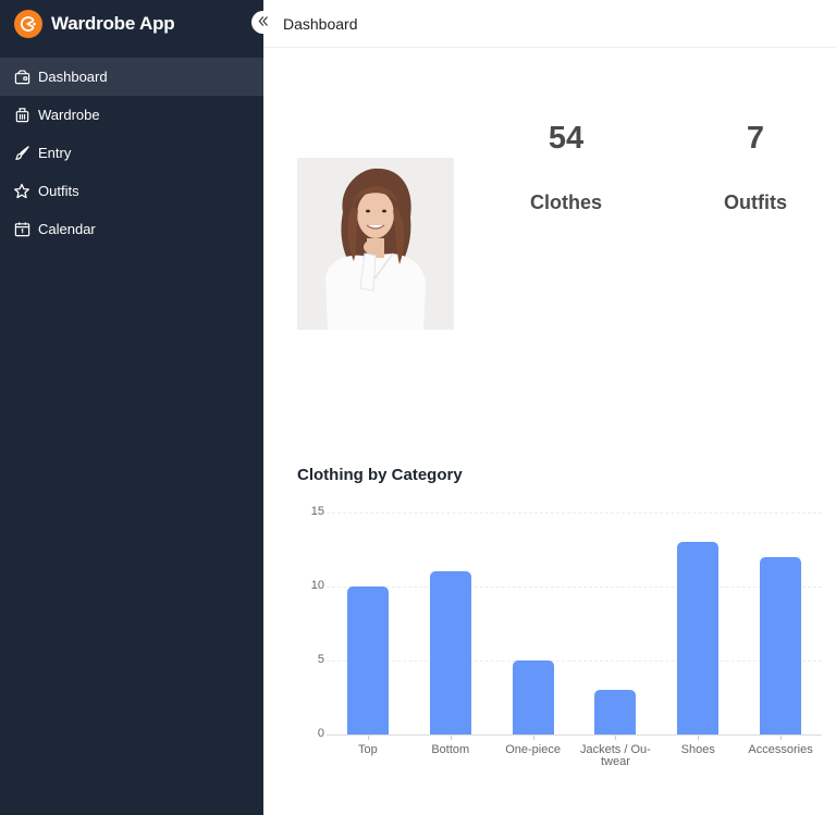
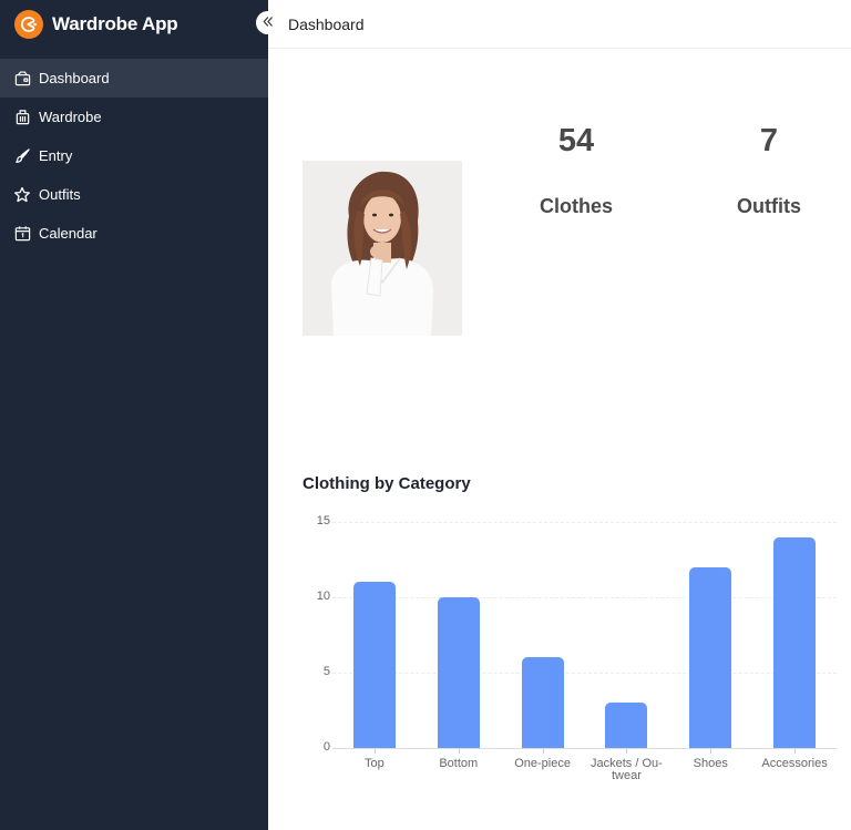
Top: 10 -> 11
Bottom: 11 -> 10
One-piece: 5 -> 6
Shoes: 13 -> 12
Accessories: 12 -> 14
